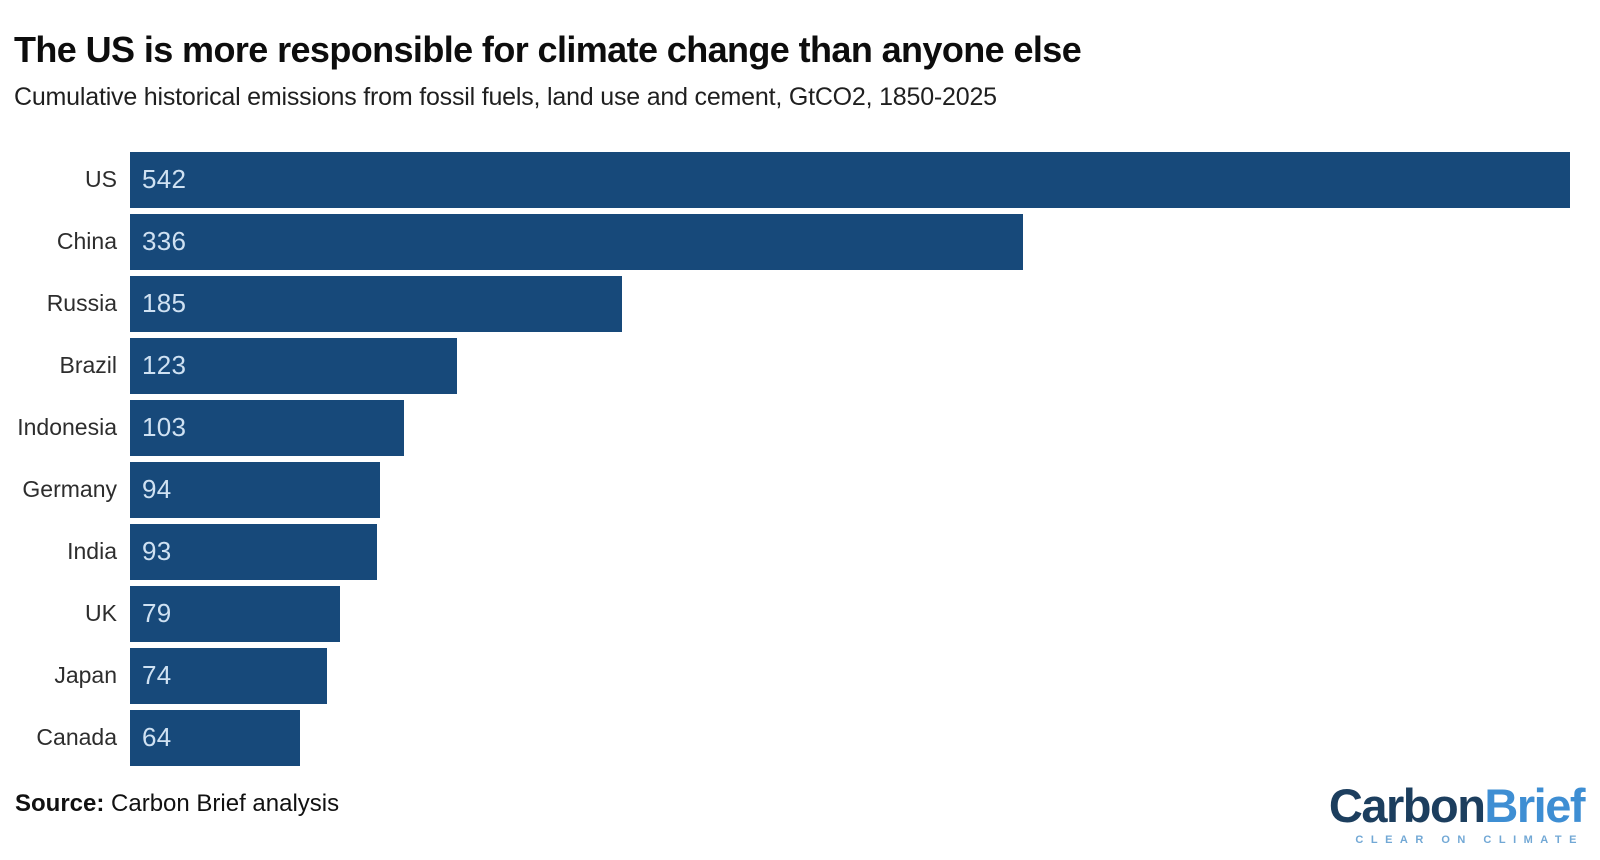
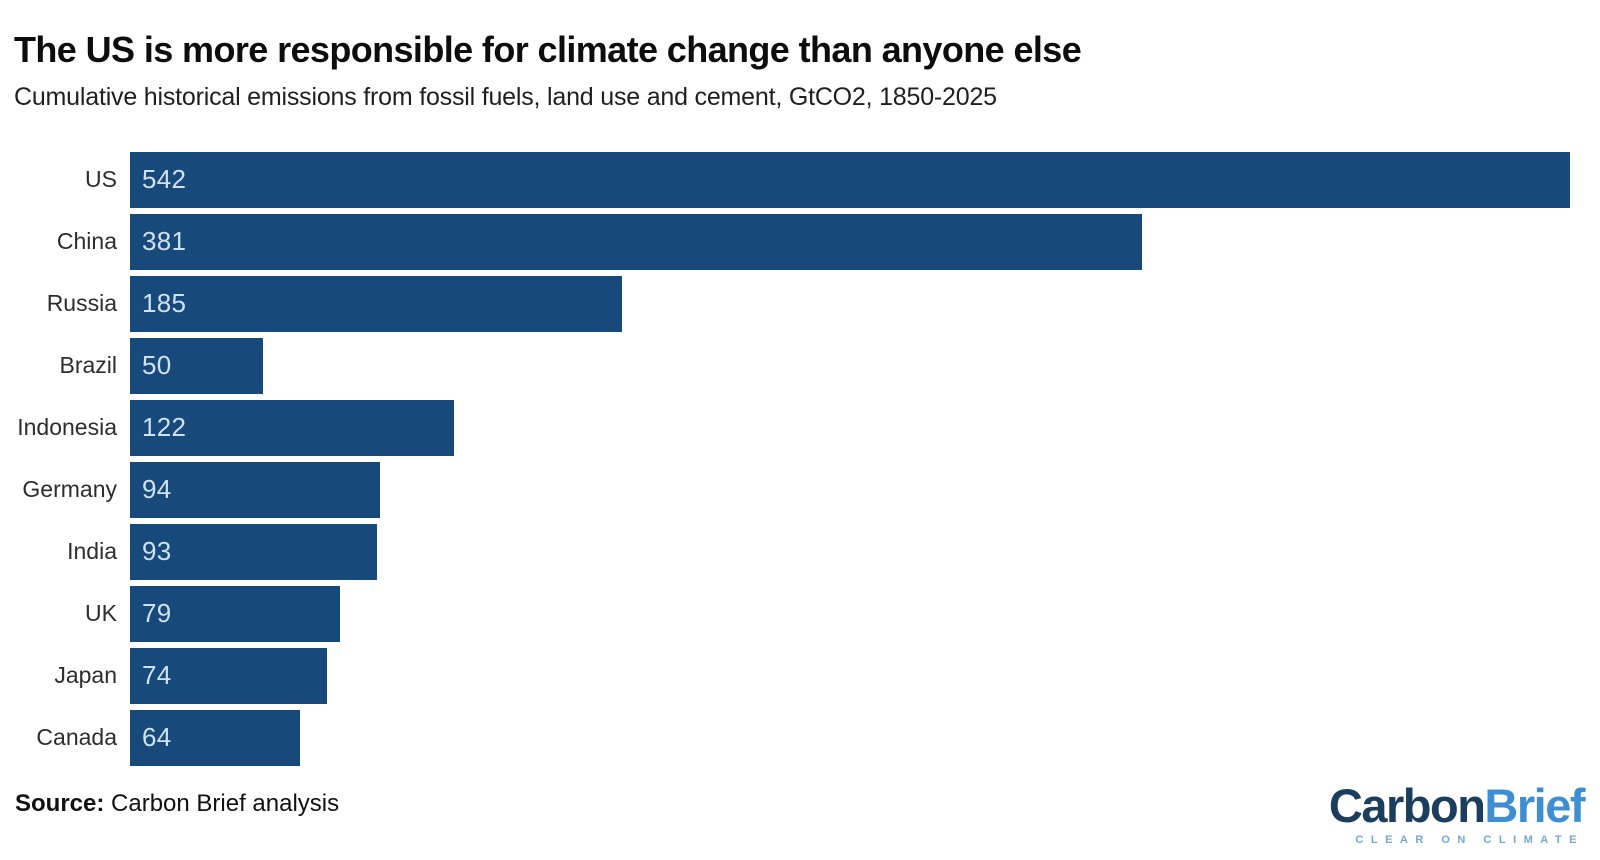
China: 336 -> 381
Brazil: 123 -> 50
Indonesia: 103 -> 122
